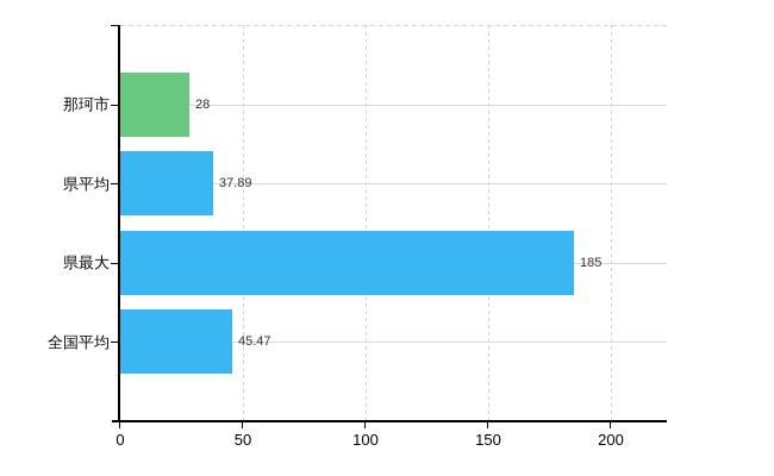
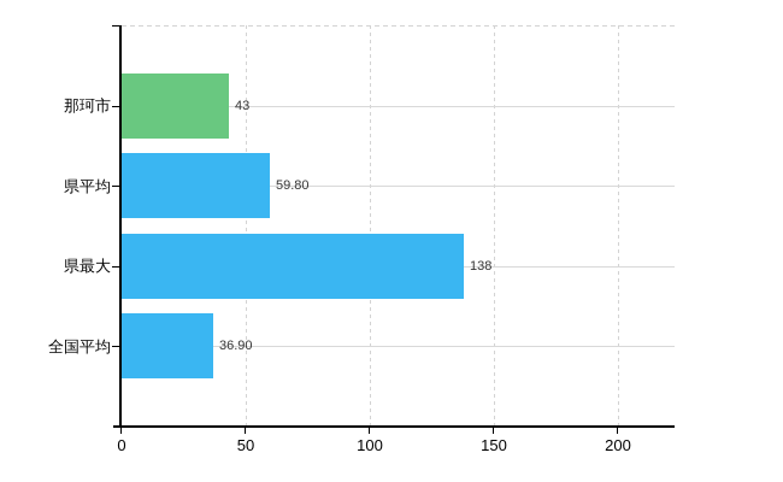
那珂市: 28 -> 43
県平均: 37.89 -> 59.80
県最大: 185 -> 138
全国平均: 45.47 -> 36.90
